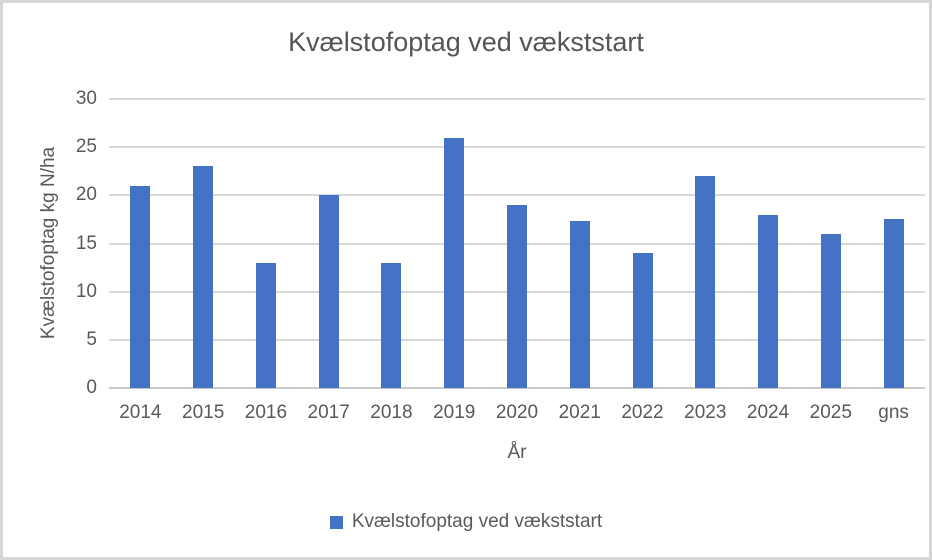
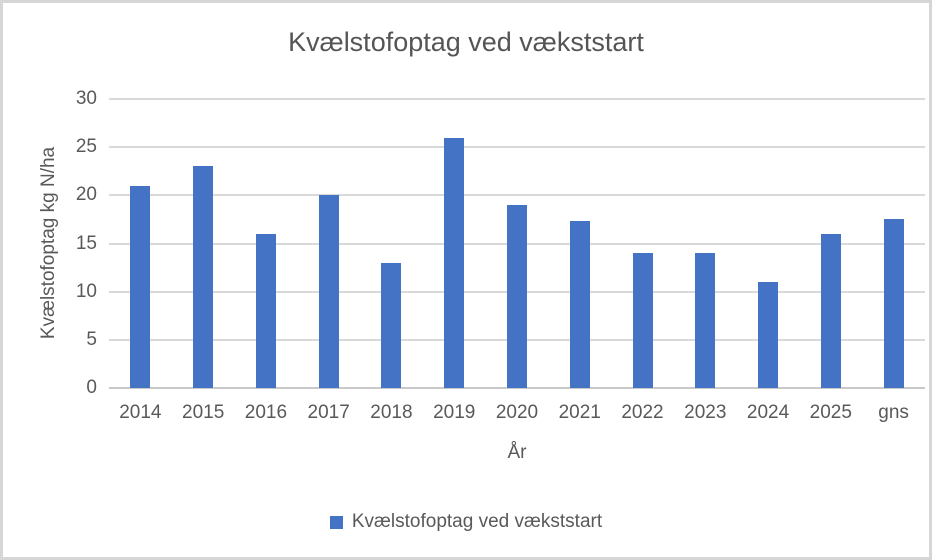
2016: 13 -> 16
2023: 22 -> 14
2024: 18 -> 11
